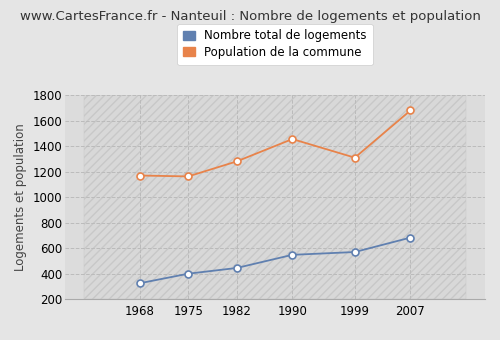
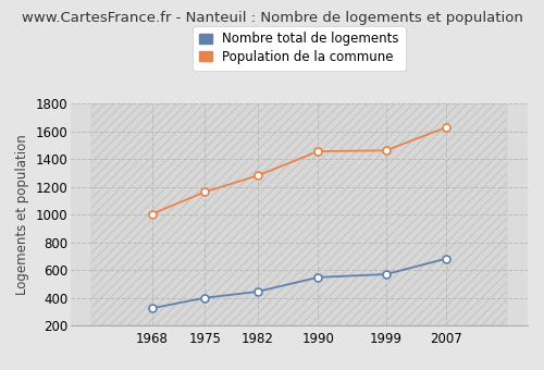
Population de la commune/1968: 1170 -> 1000
Population de la commune/1999: 1310 -> 1460
Population de la commune/2007: 1680 -> 1630
